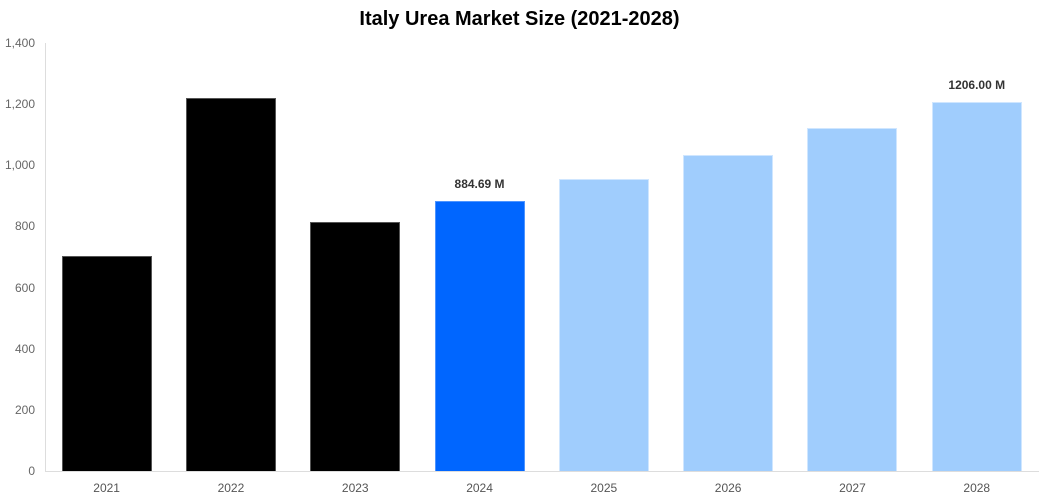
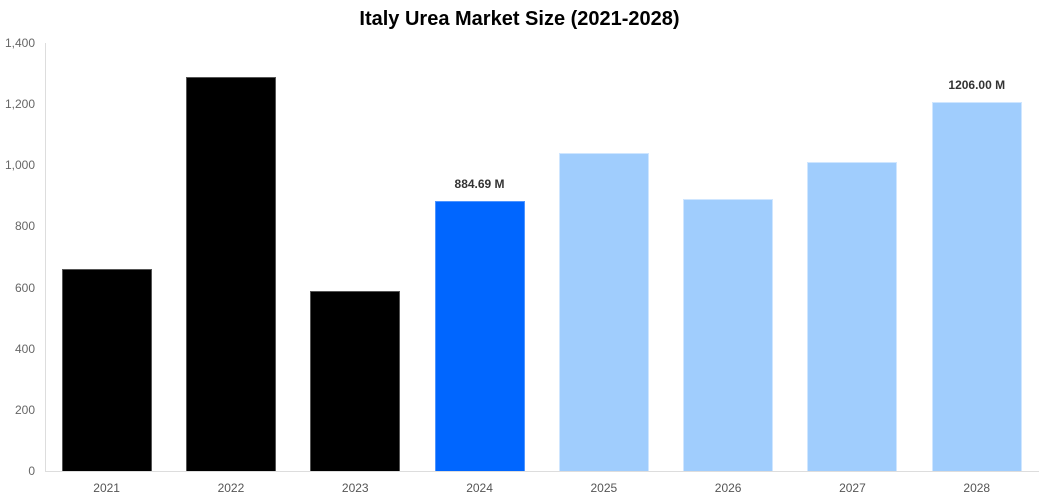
2021: 700 -> 660
2022: 1220 -> 1290
2023: 820 -> 590
2025: 960 -> 1040
2026: 1030 -> 890
2027: 1120 -> 1010
